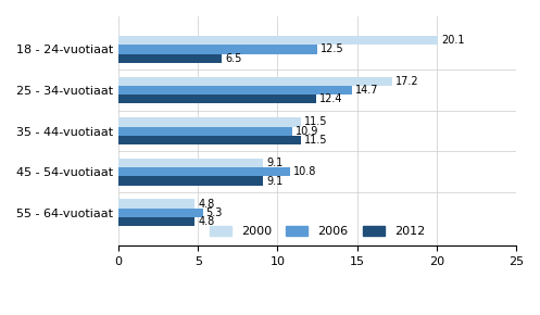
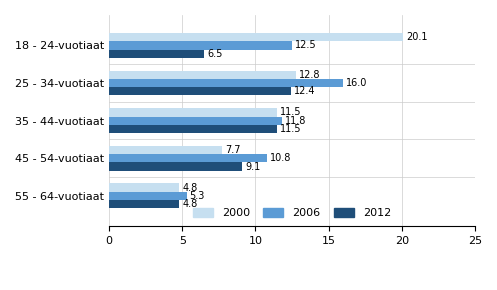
2000/25 - 34-vuotiaat: 17.2 -> 12.8
2006/25 - 34-vuotiaat: 14.7 -> 16.0
2006/35 - 44-vuotiaat: 10.9 -> 11.8
2000/45 - 54-vuotiaat: 9.1 -> 7.7
